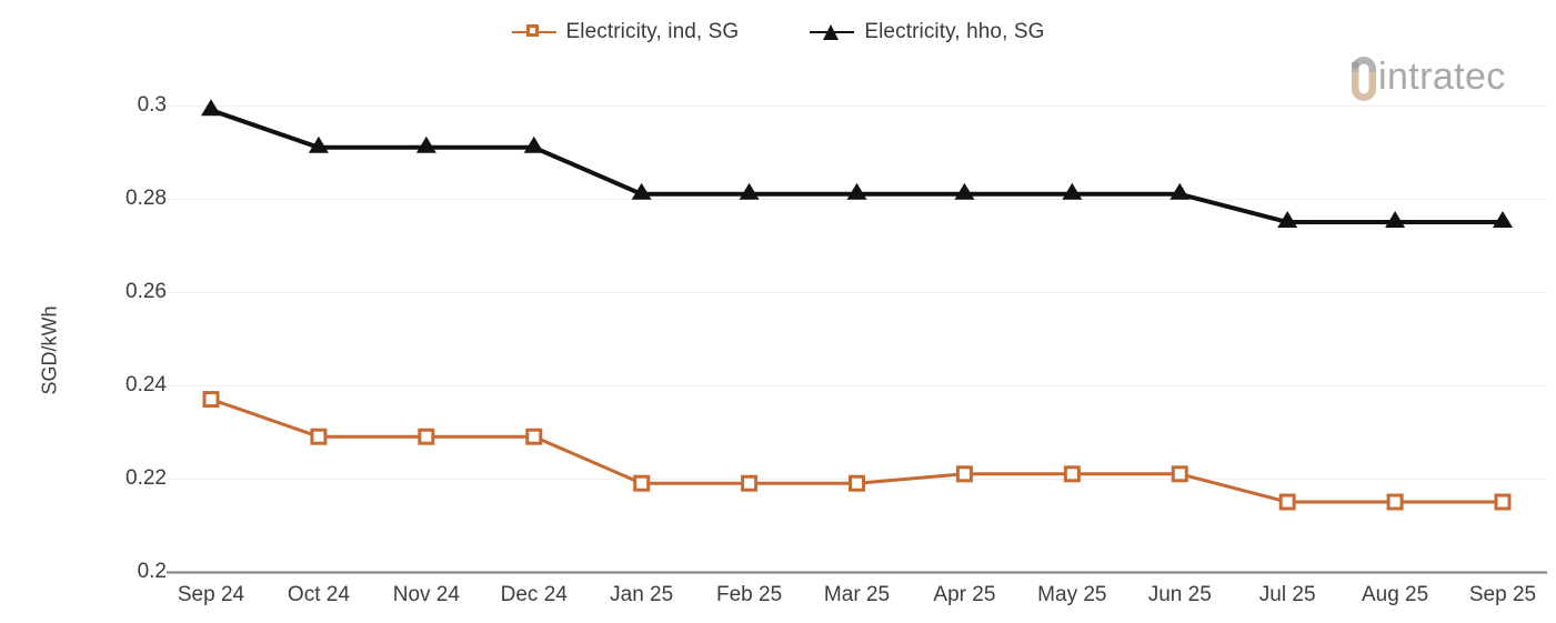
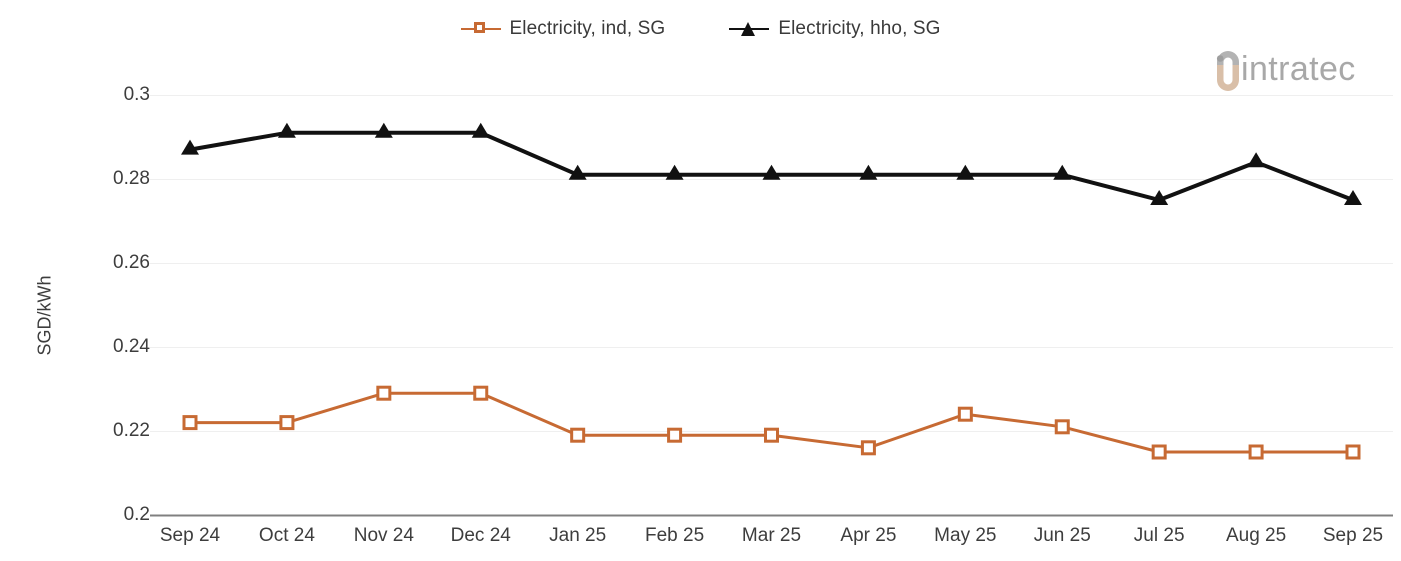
Electricity, ind, SG/Sep 24: 0.237 -> 0.222
Electricity, hho, SG/Sep 24: 0.299 -> 0.287
Electricity, ind, SG/Oct 24: 0.229 -> 0.222
Electricity, ind, SG/Apr 25: 0.221 -> 0.216
Electricity, ind, SG/May 25: 0.221 -> 0.224
Electricity, hho, SG/Aug 25: 0.275 -> 0.284
